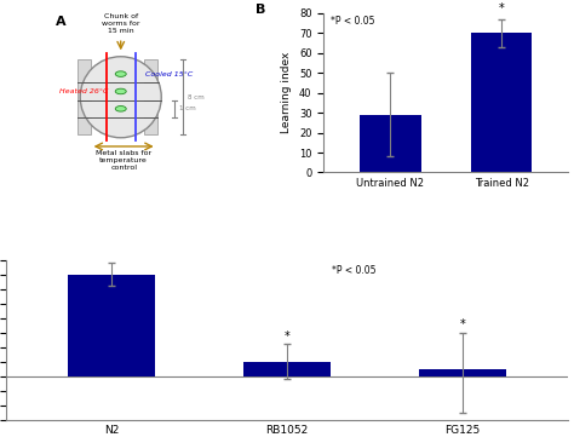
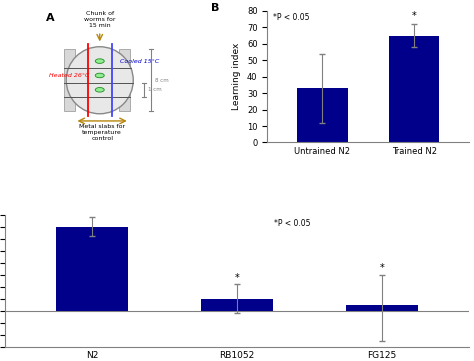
Untrained N2: 29 -> 33
Trained N2: 70 -> 65
